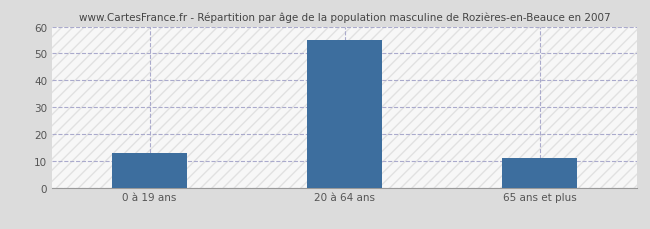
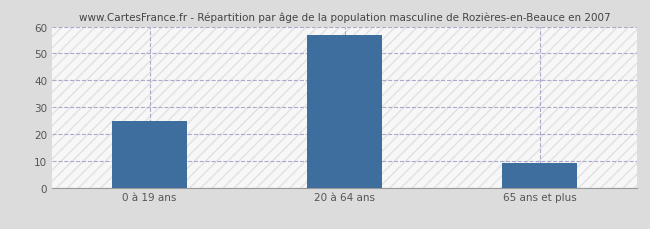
0 à 19 ans: 13 -> 25
20 à 64 ans: 55 -> 57
65 ans et plus: 11 -> 9
